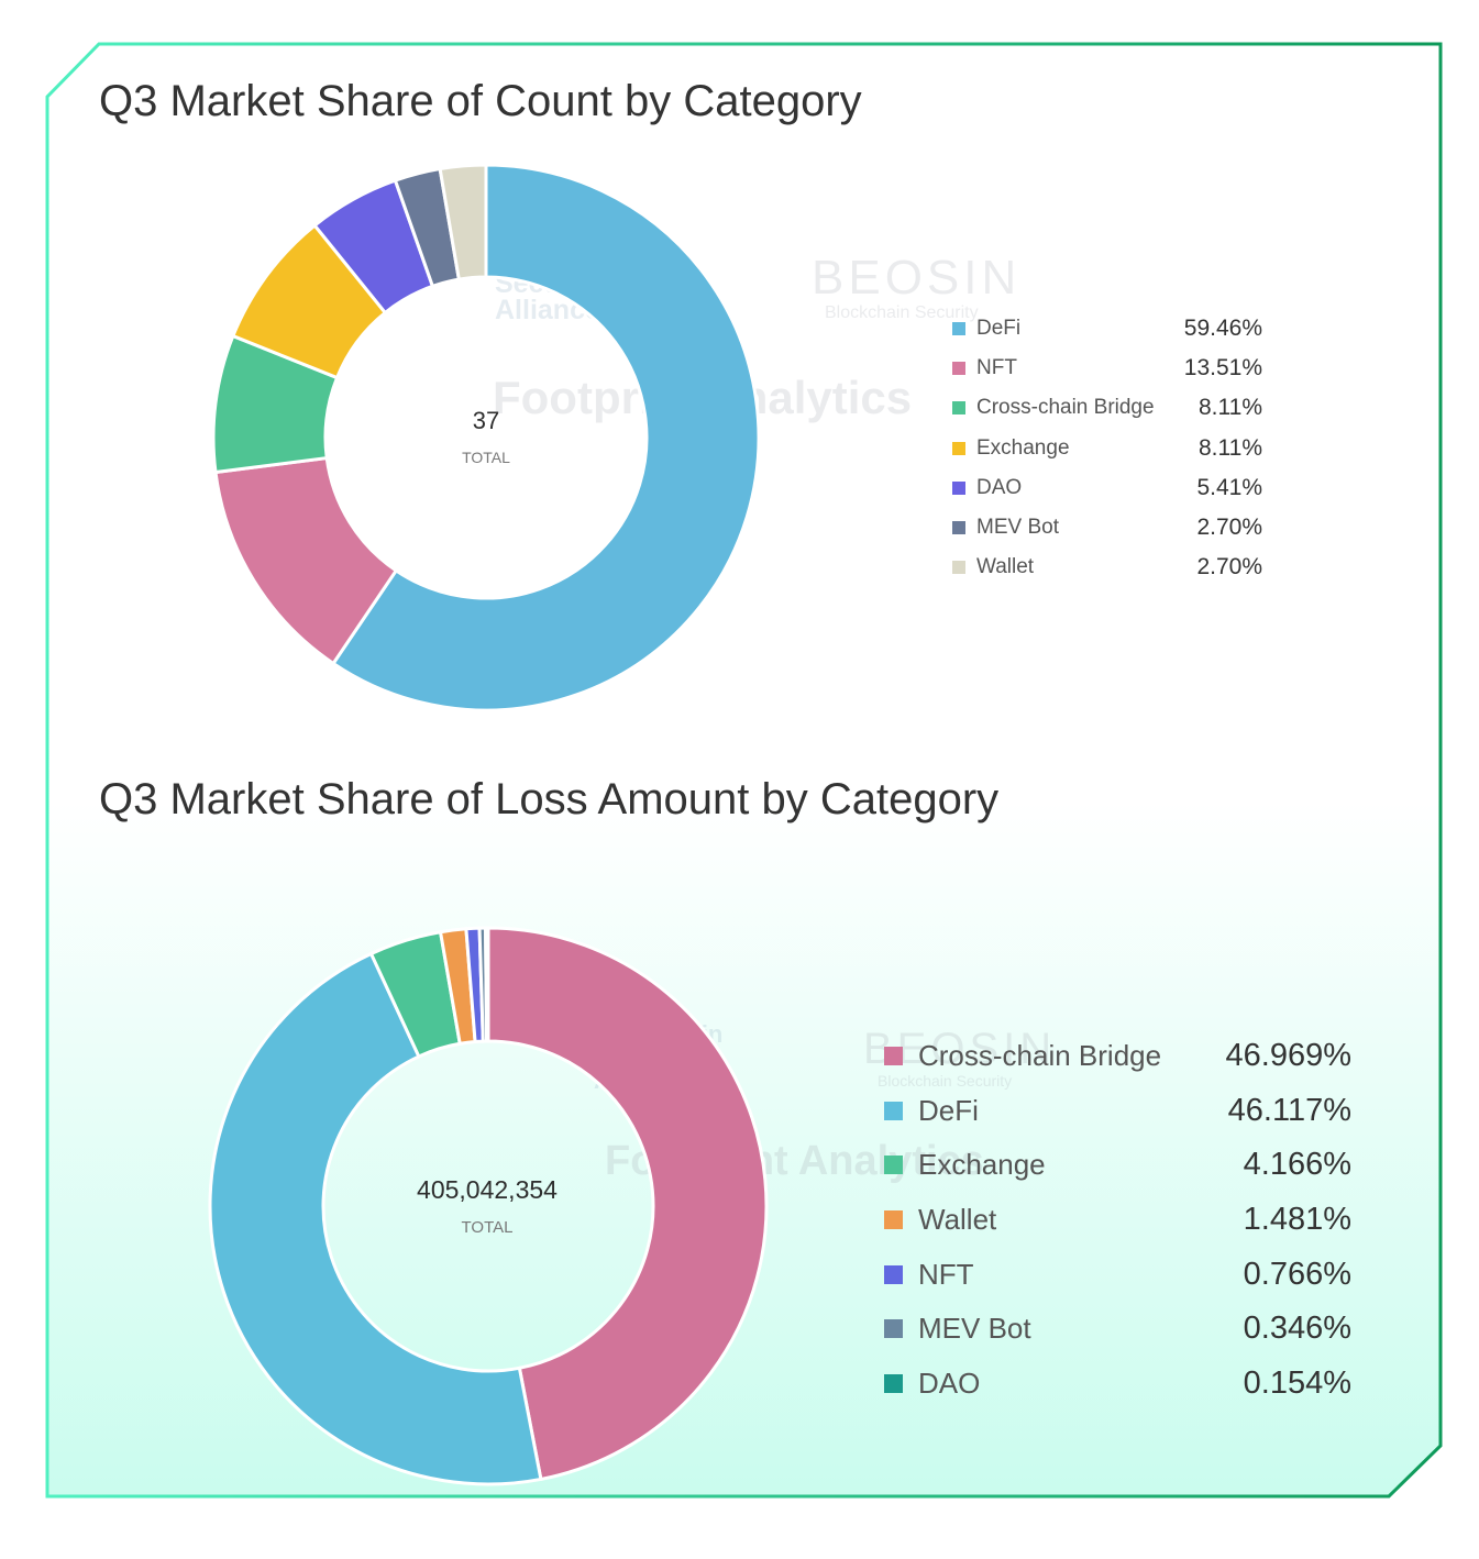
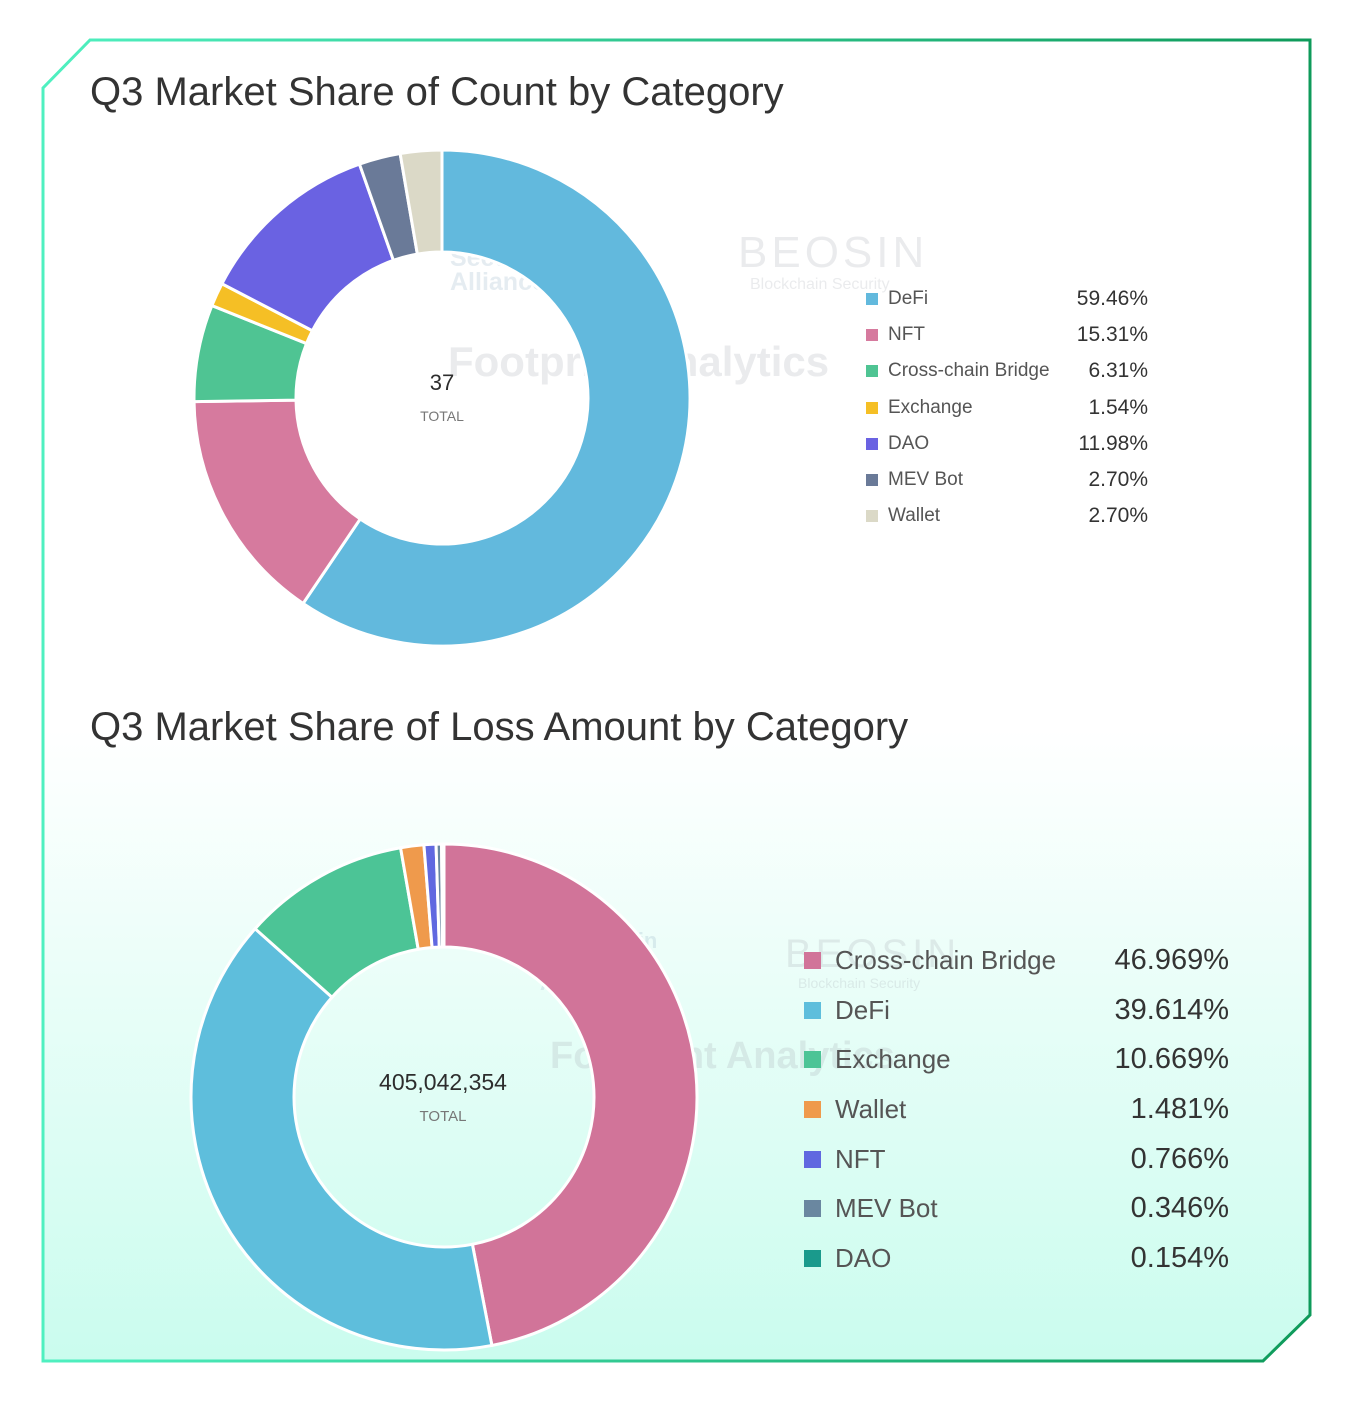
Q3 Market Share of Count by Category/NFT: 13.51% -> 15.31%
Q3 Market Share of Count by Category/Cross-chain Bridge: 8.11% -> 6.31%
Q3 Market Share of Count by Category/Exchange: 8.11% -> 1.54%
Q3 Market Share of Count by Category/DAO: 5.41% -> 11.98%
Q3 Market Share of Loss Amount by Category/DeFi: 46.117% -> 39.614%
Q3 Market Share of Loss Amount by Category/Exchange: 4.166% -> 10.669%
